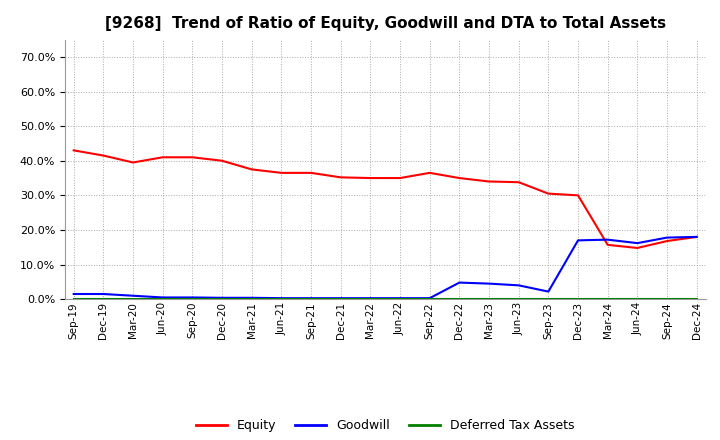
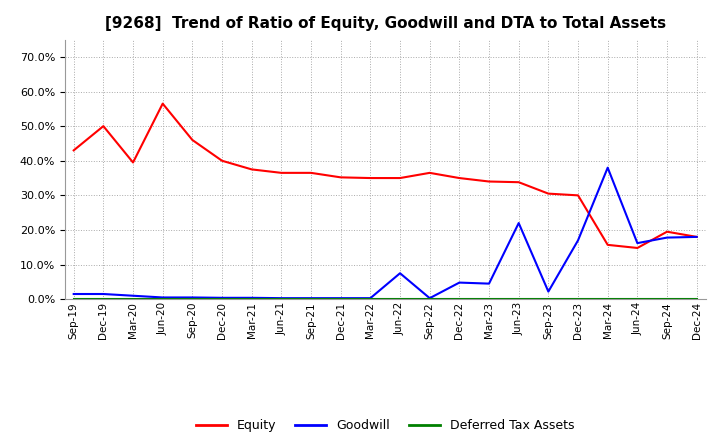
Equity/Dec-19: 41.5% -> 50.0%
Equity/Jun-20: 41.0% -> 56.5%
Equity/Sep-20: 41.0% -> 46.0%
Goodwill/Jun-22: 0.3% -> 7.5%
Goodwill/Jun-23: 4.0% -> 22.0%
Goodwill/Mar-24: 17.2% -> 38.0%
Equity/Sep-24: 16.8% -> 19.5%
